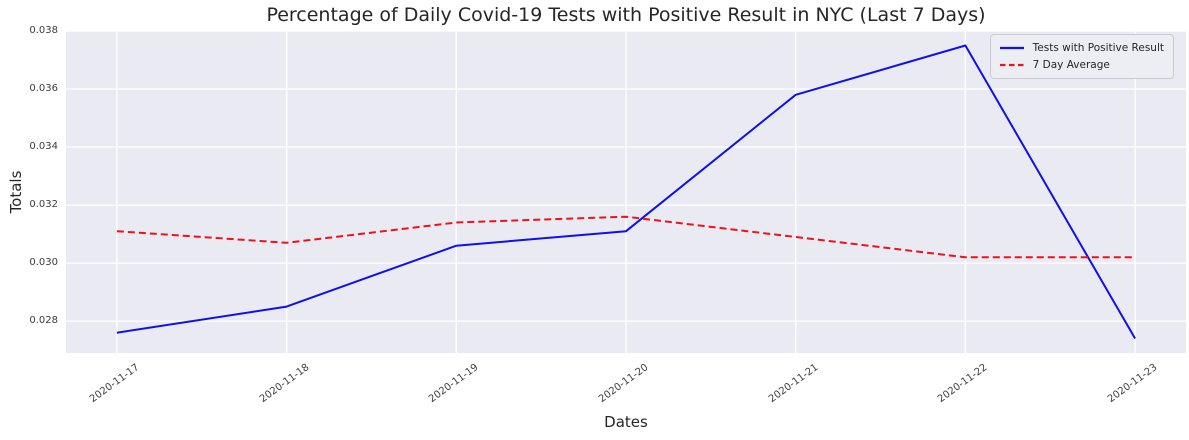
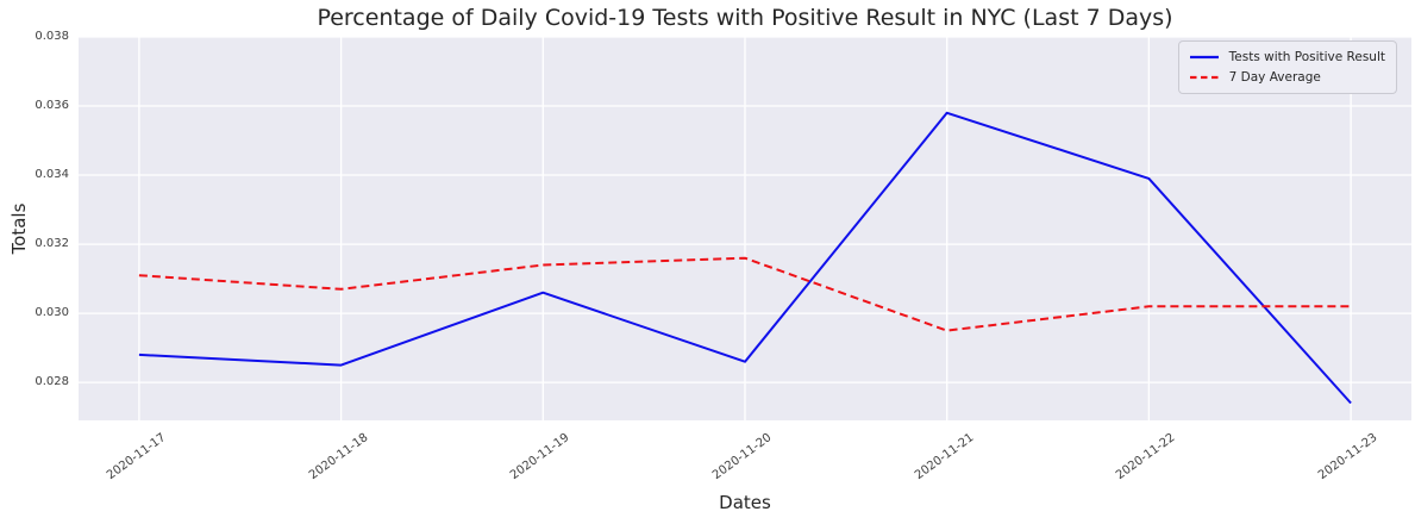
Tests with Positive Result/2020-11-17: 0.0276 -> 0.0288
Tests with Positive Result/2020-11-20: 0.0311 -> 0.0286
7 Day Average/2020-11-21: 0.0309 -> 0.0295
Tests with Positive Result/2020-11-22: 0.0375 -> 0.0339
